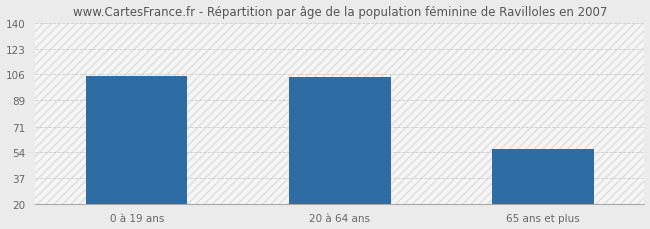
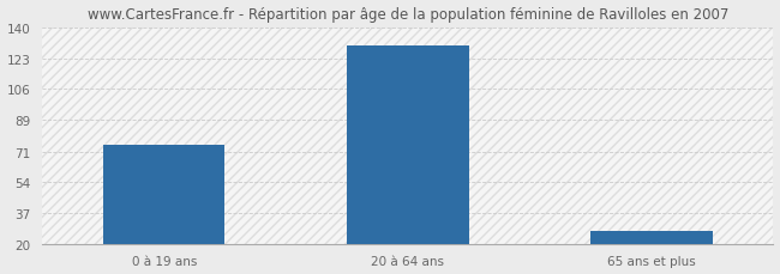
0 à 19 ans: 105 -> 75
20 à 64 ans: 104 -> 130
65 ans et plus: 56 -> 27
